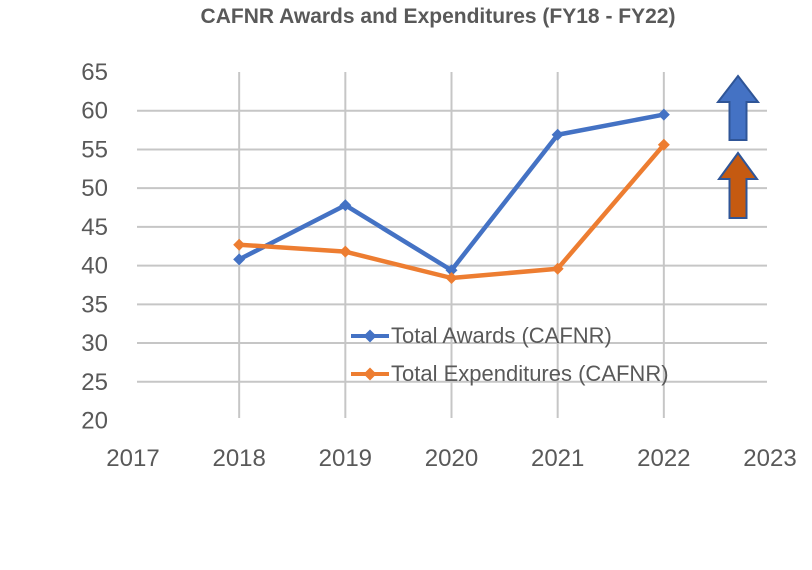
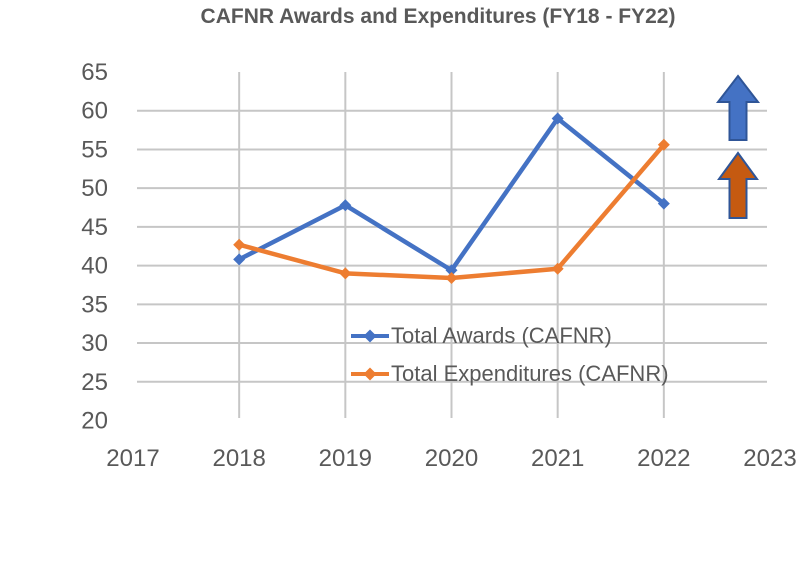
Total Expenditures (CAFNR)/2019: 42 -> 39
Total Awards (CAFNR)/2021: 57 -> 59
Total Awards (CAFNR)/2022: 60 -> 48
